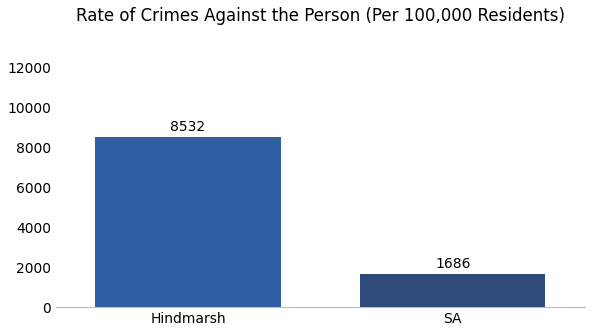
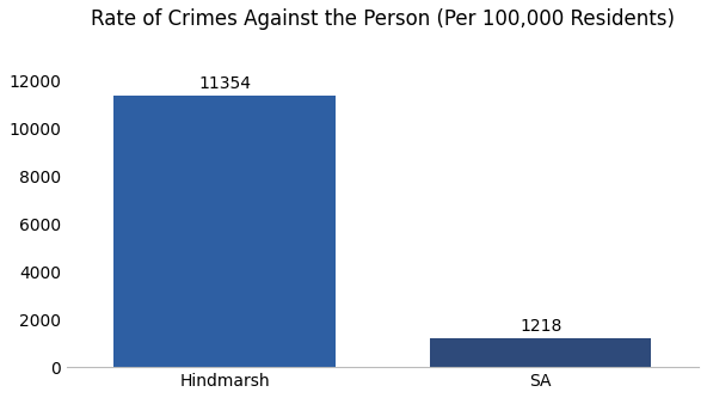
Hindmarsh: 8532 -> 11354
SA: 1686 -> 1218
